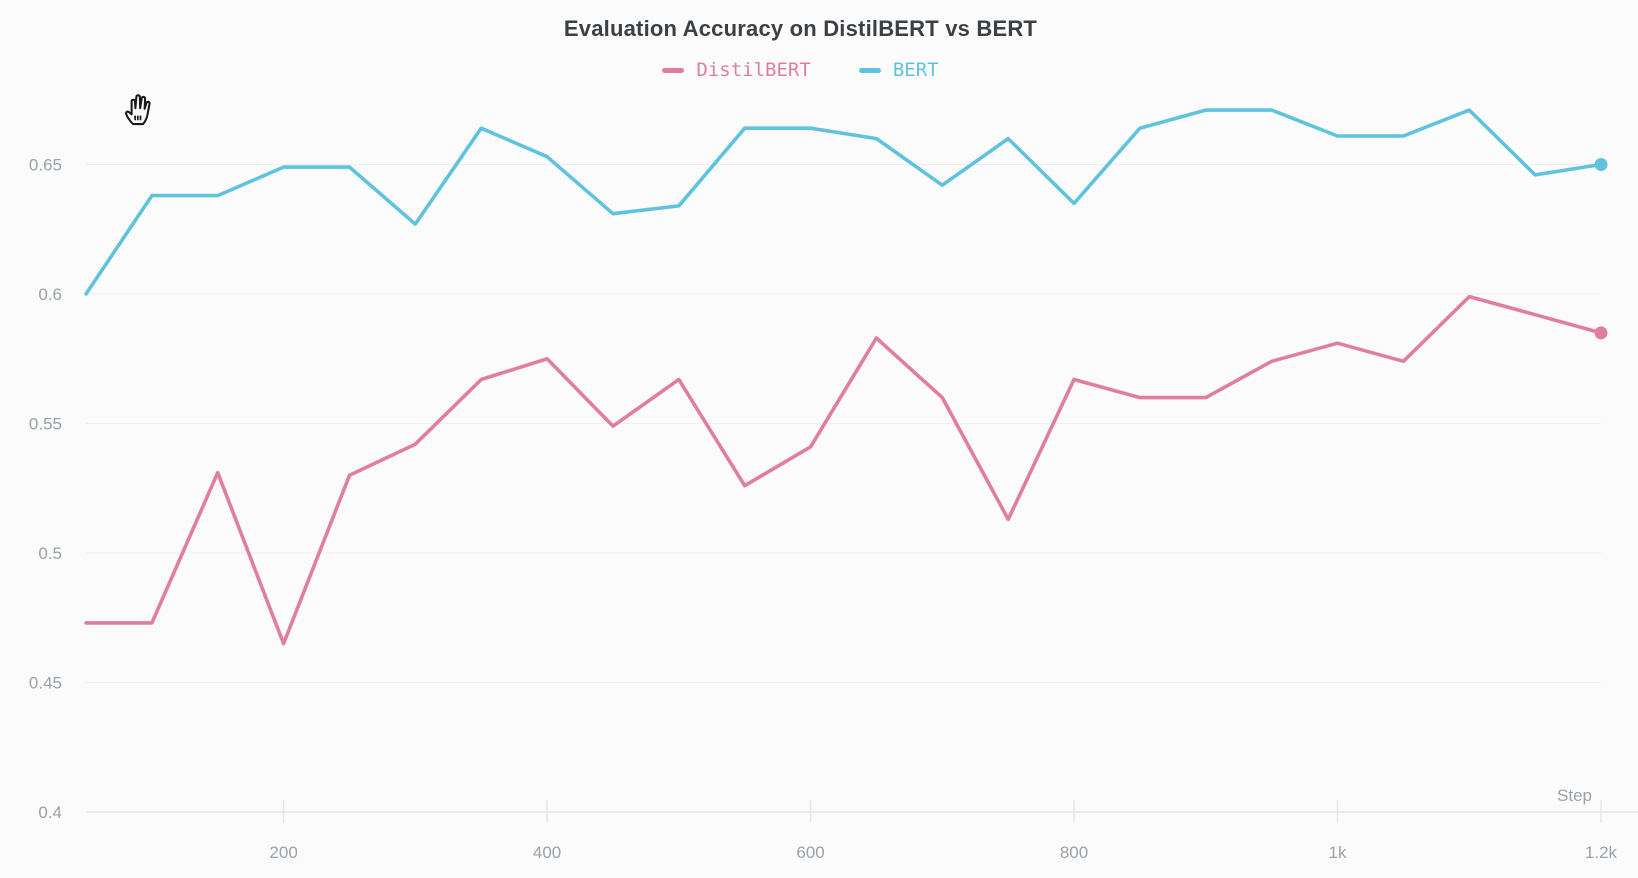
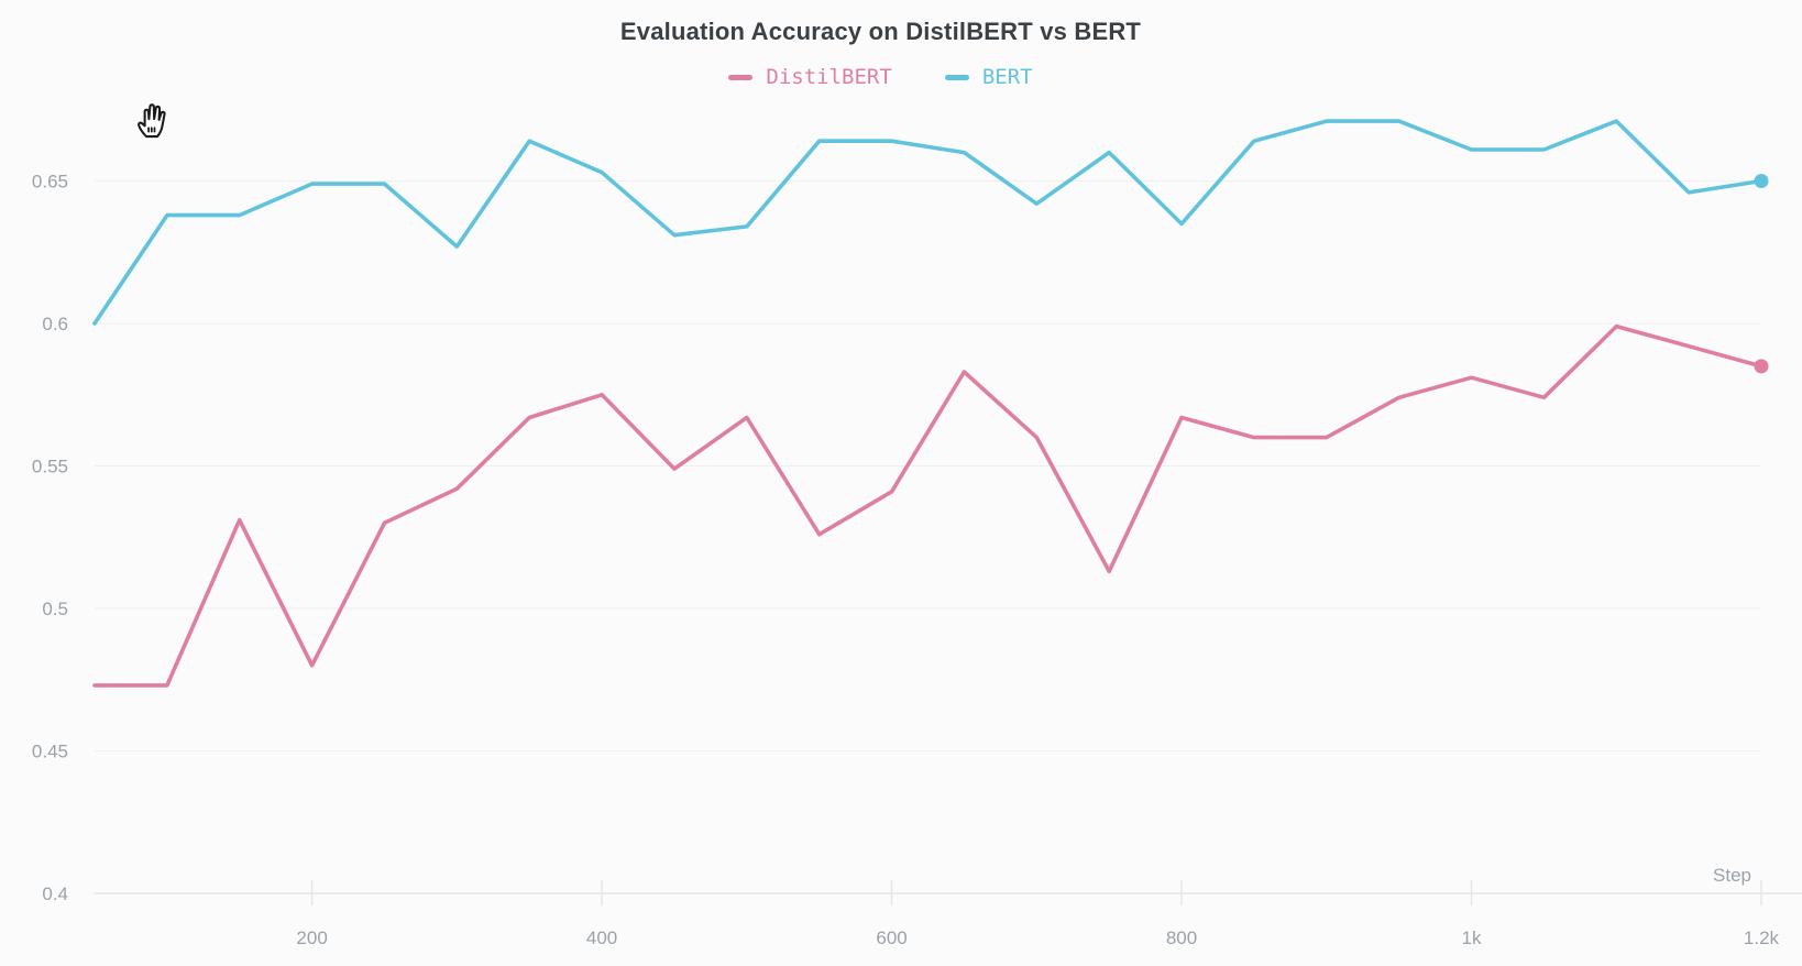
DistilBERT/200: 0.465 -> 0.480
